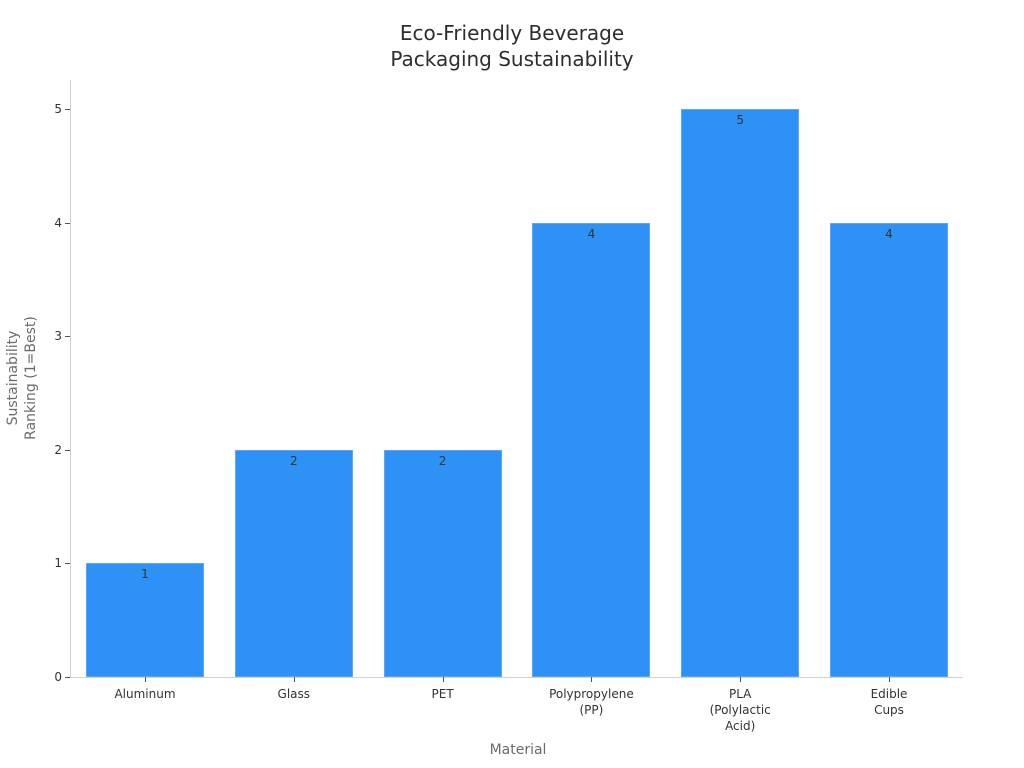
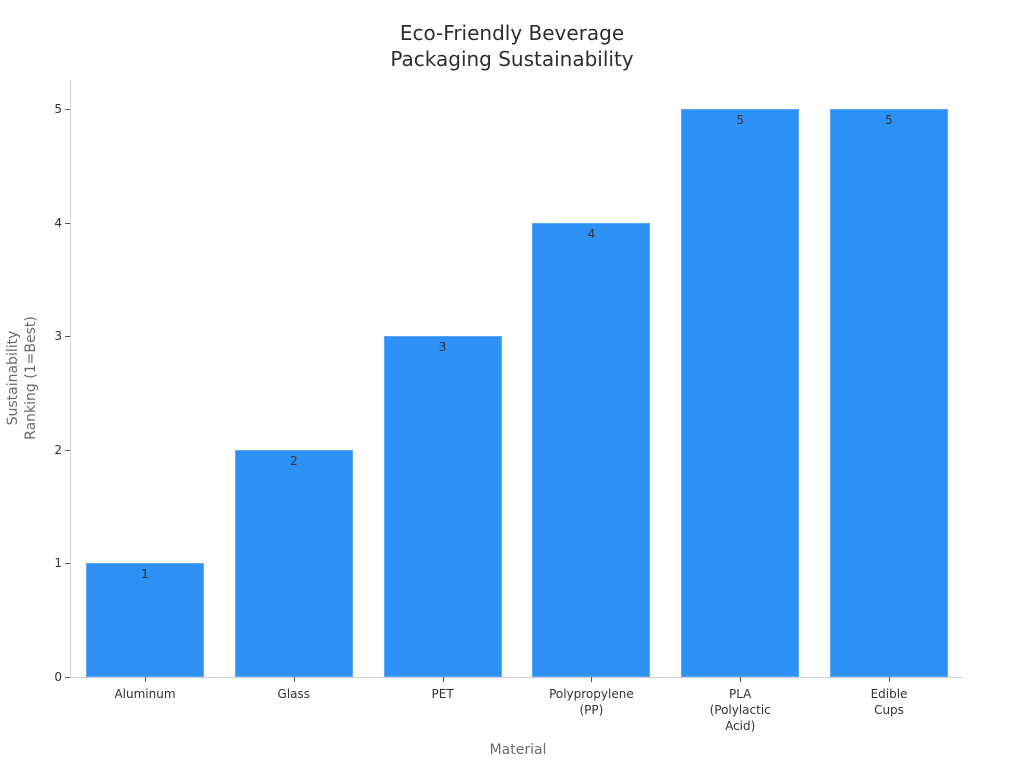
PET: 2 -> 3
Edible Cups: 4 -> 5
